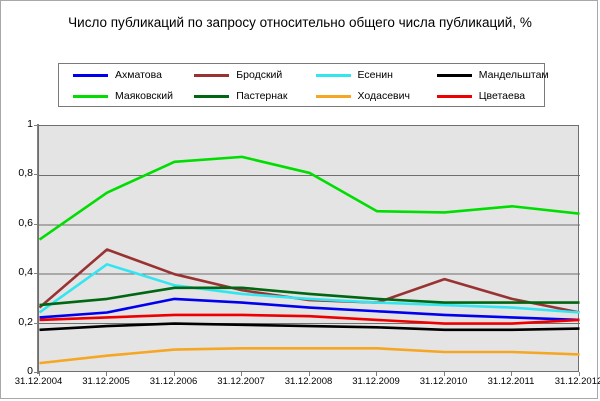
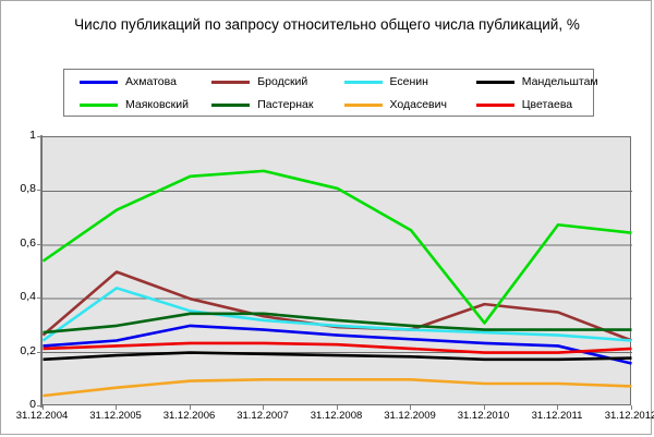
Маяковский/31.12.2010: 0,65 -> 0,31
Бродский/31.12.2011: 0,30 -> 0,35
Ахматова/31.12.2012: 0,21 -> 0,16
